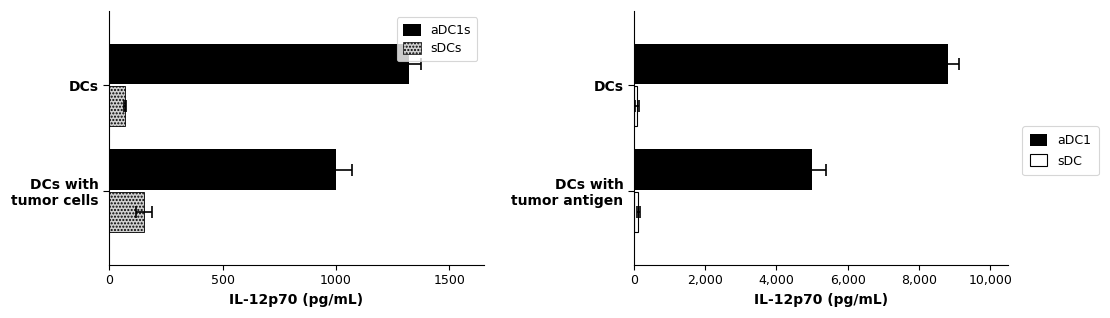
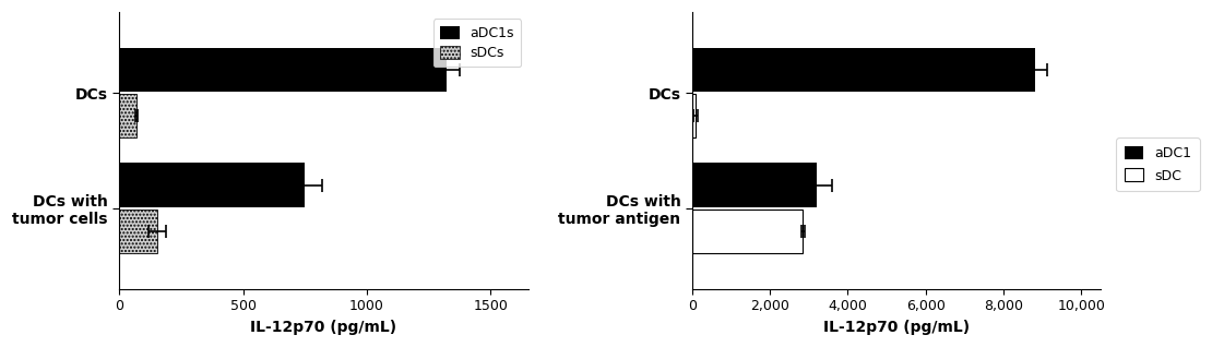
aDC1s/DCs with tumor cells: 1000 -> 750
aDC1/DCs with tumor antigen: 5,000 -> 3,200
sDC/DCs with tumor antigen: 130 -> 2,850
